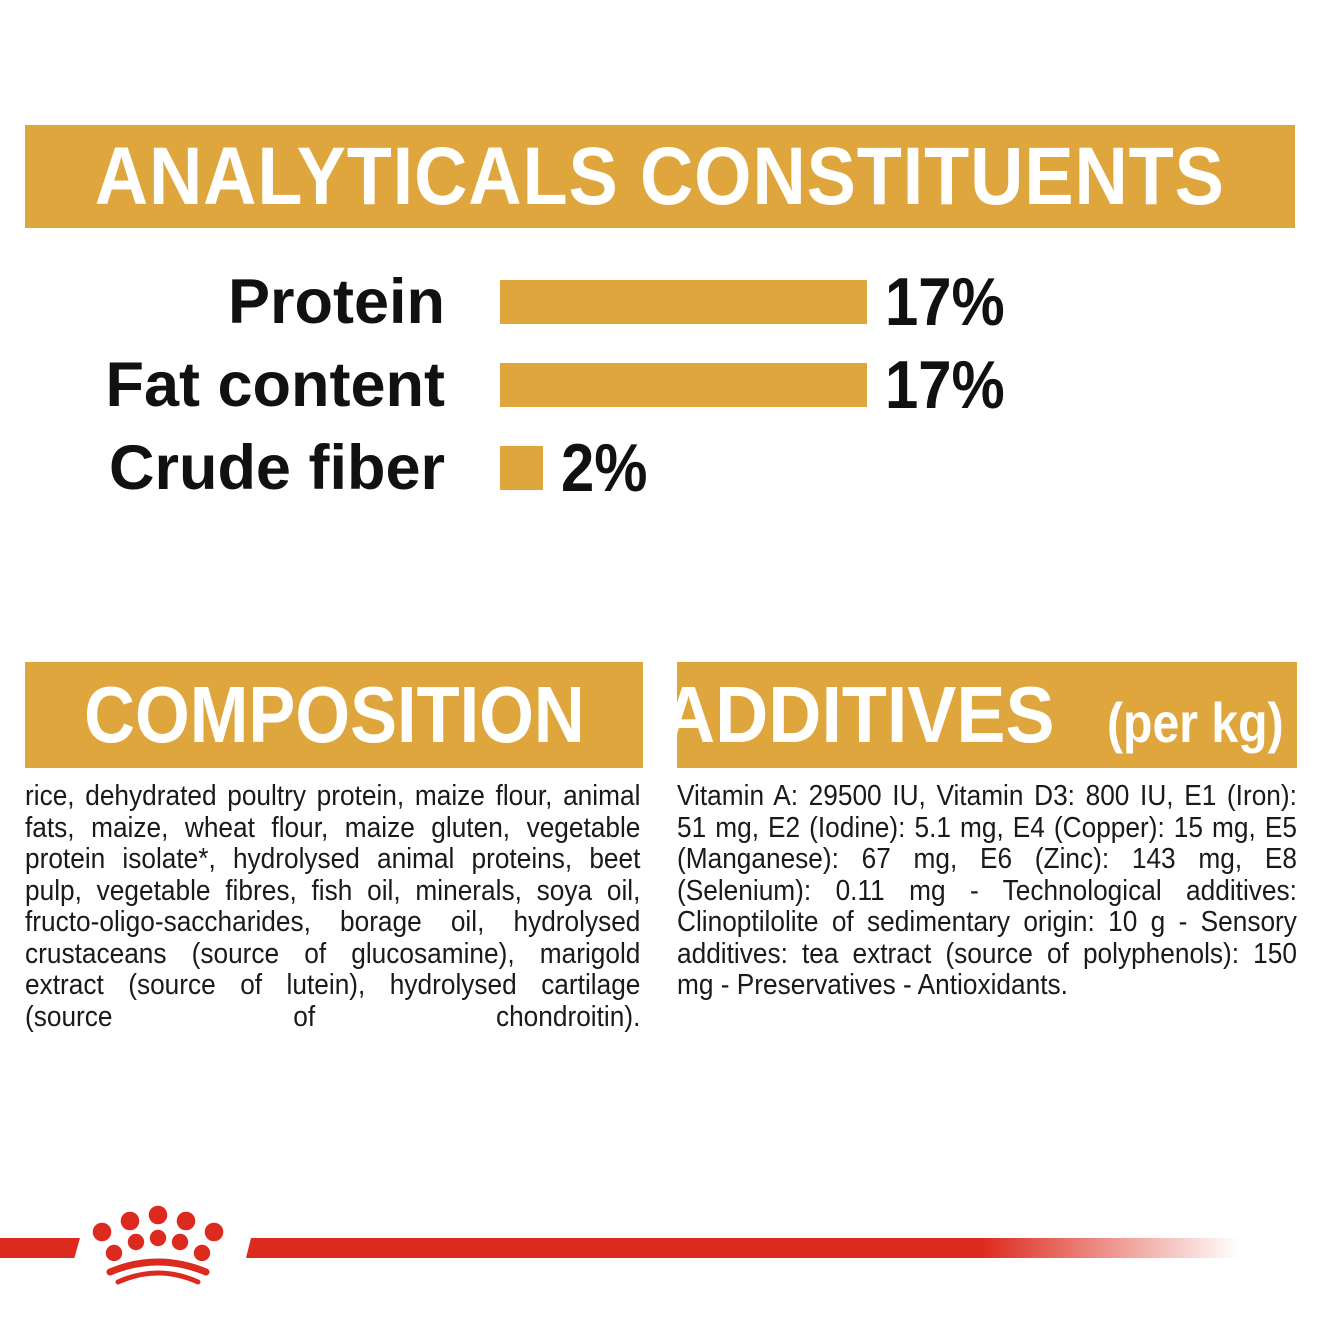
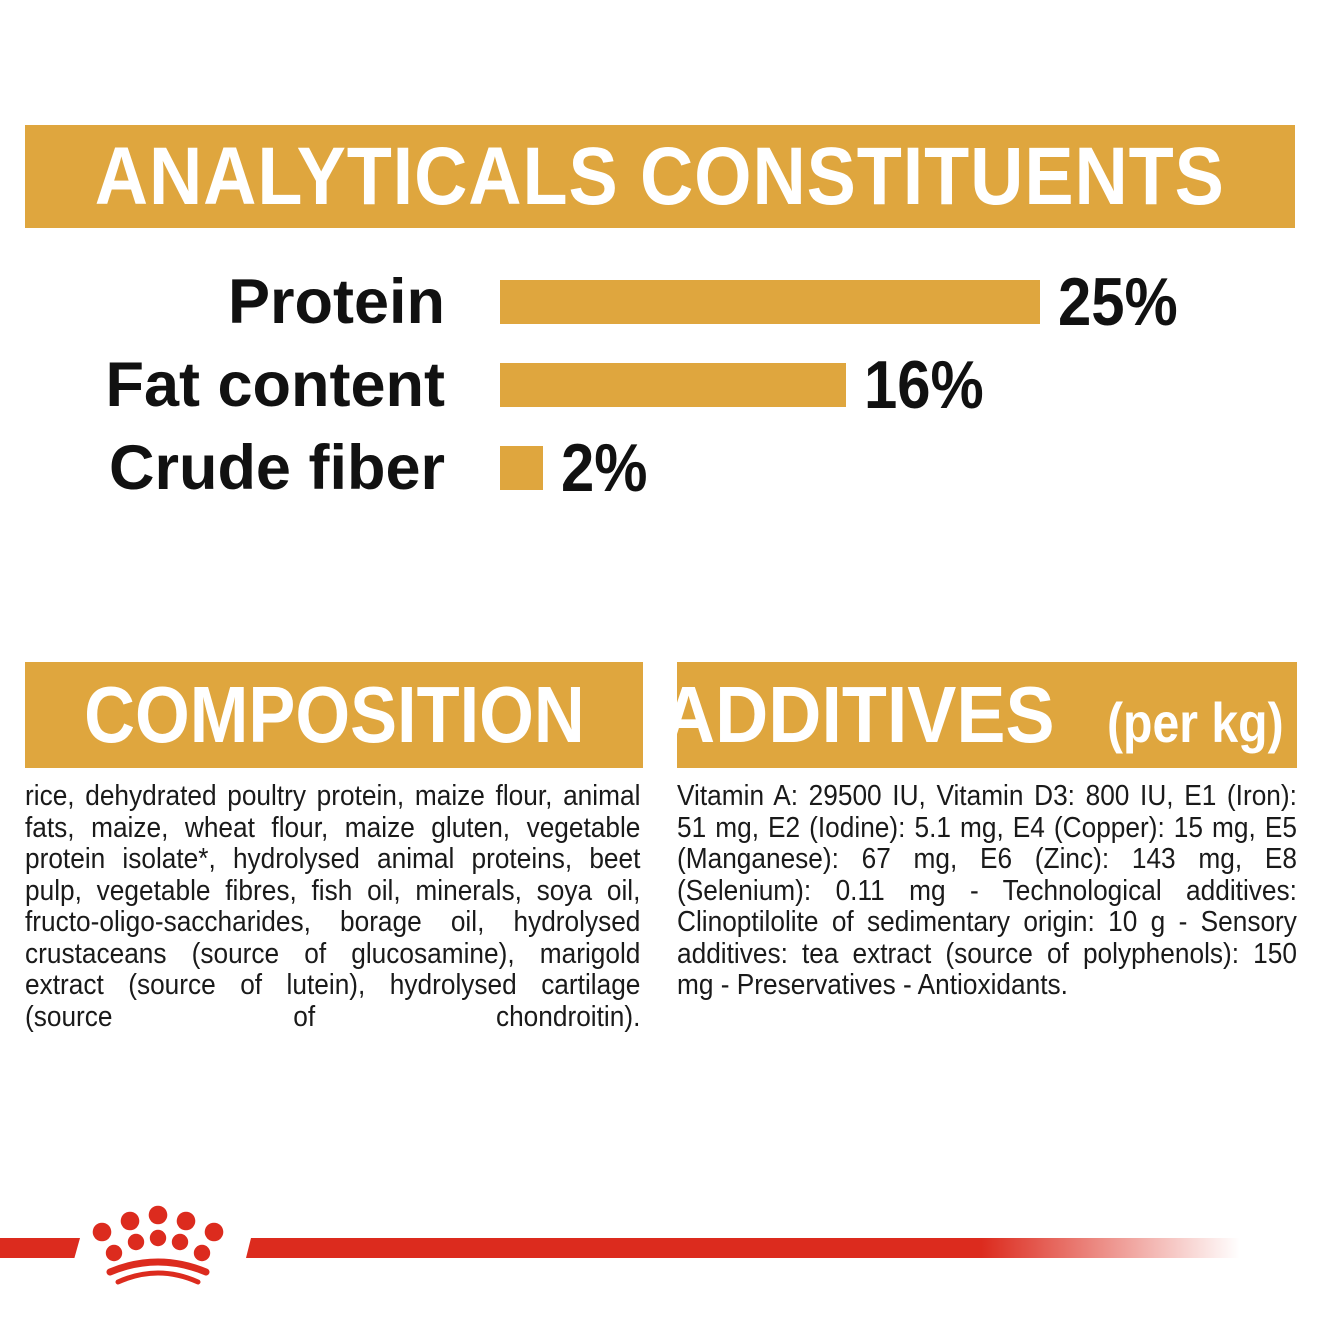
Protein: 17% -> 25%
Fat content: 17% -> 16%
